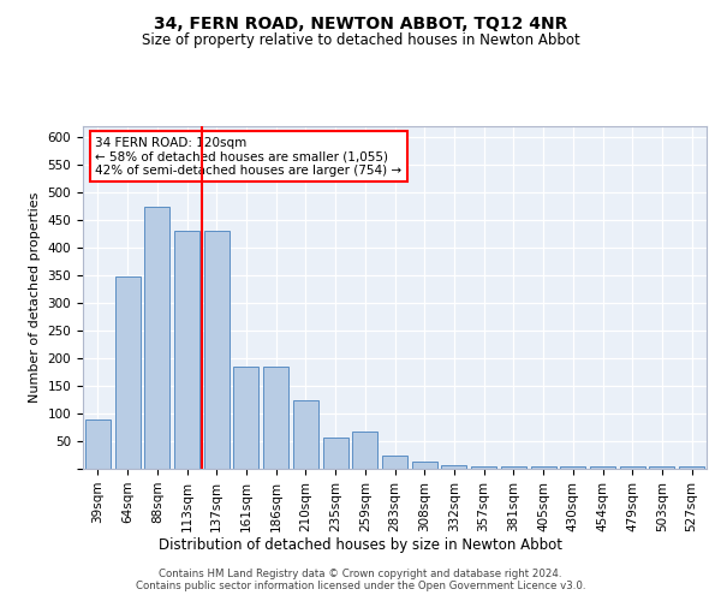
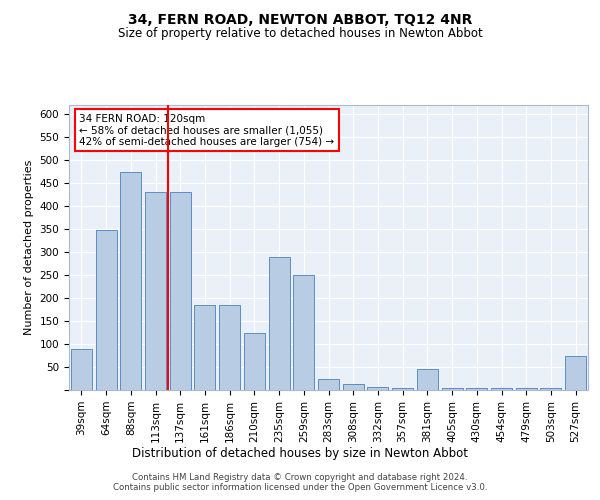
235sqm: 57 -> 290
259sqm: 68 -> 250
381sqm: 5 -> 45
527sqm: 5 -> 75
